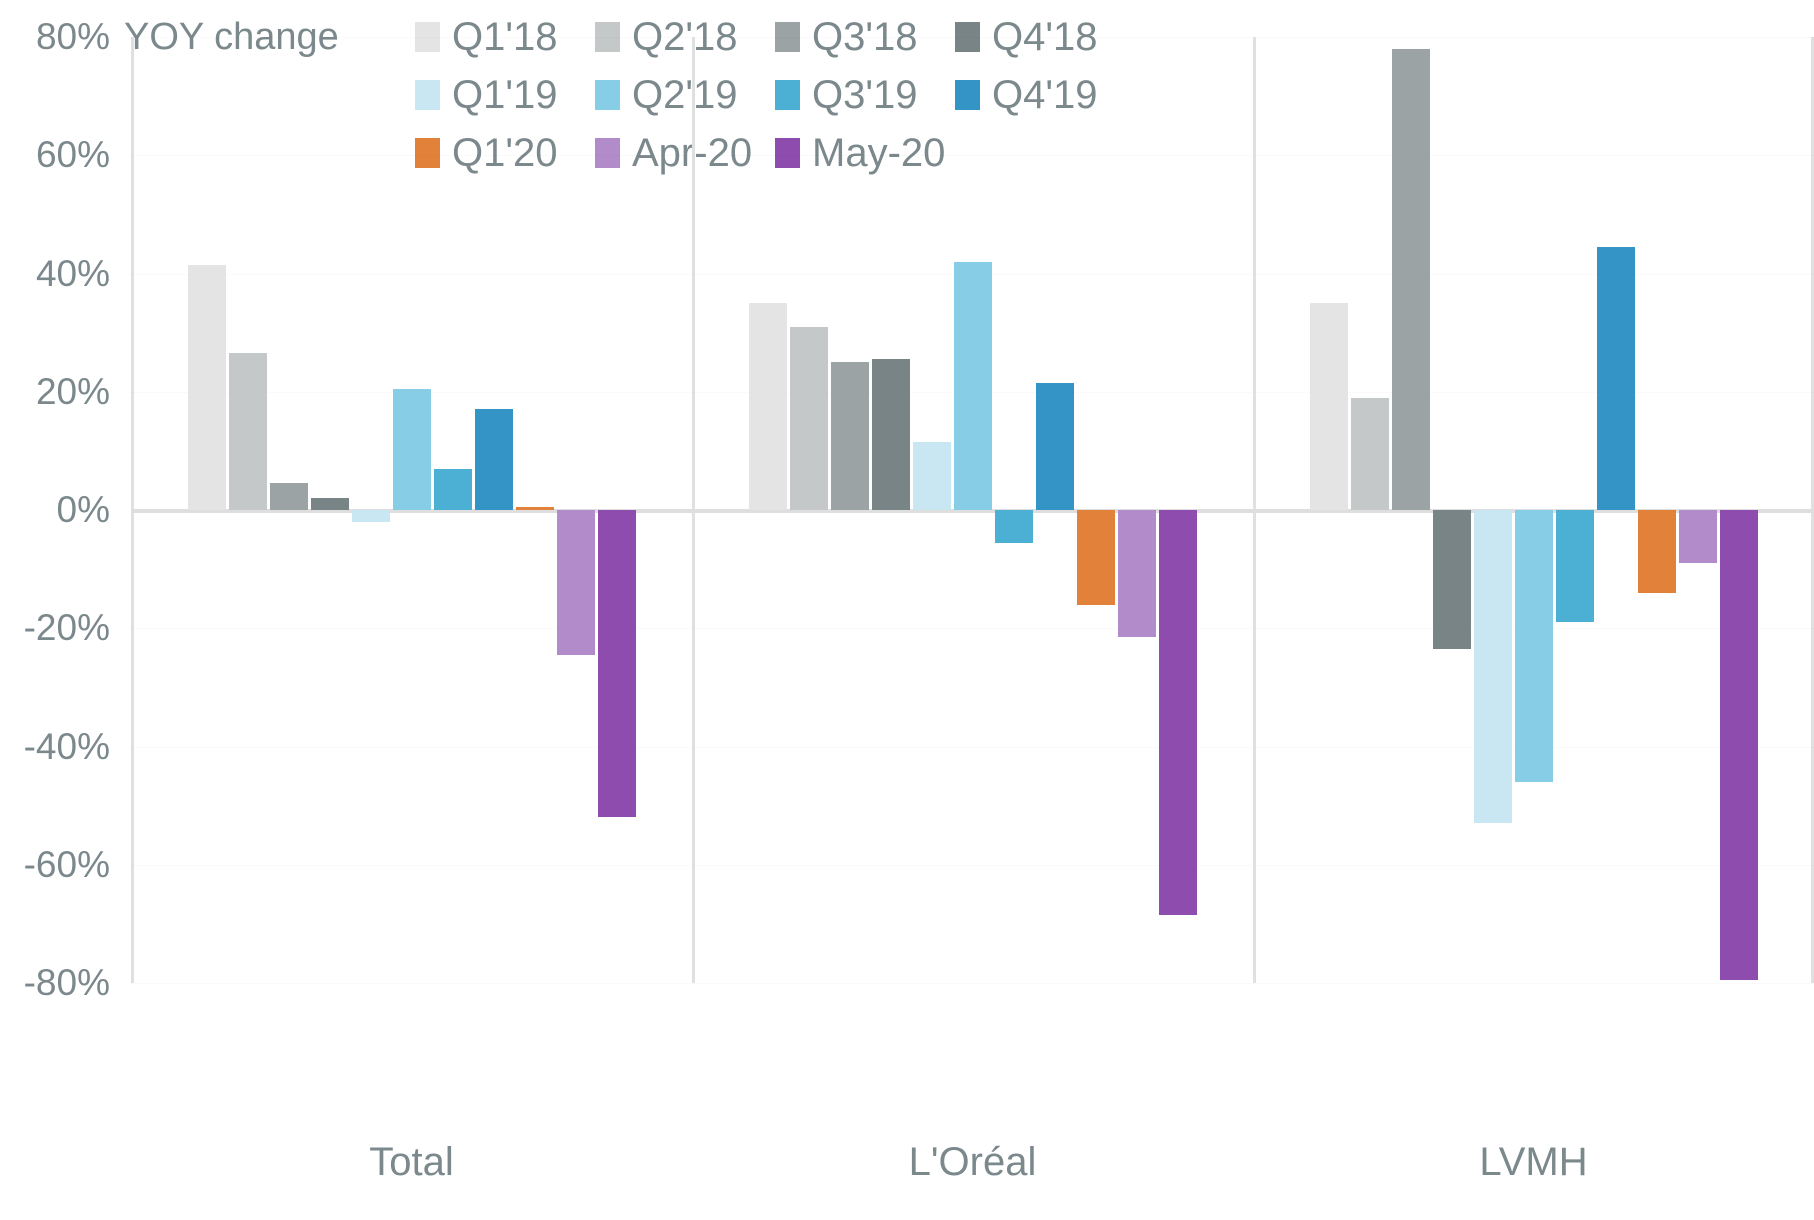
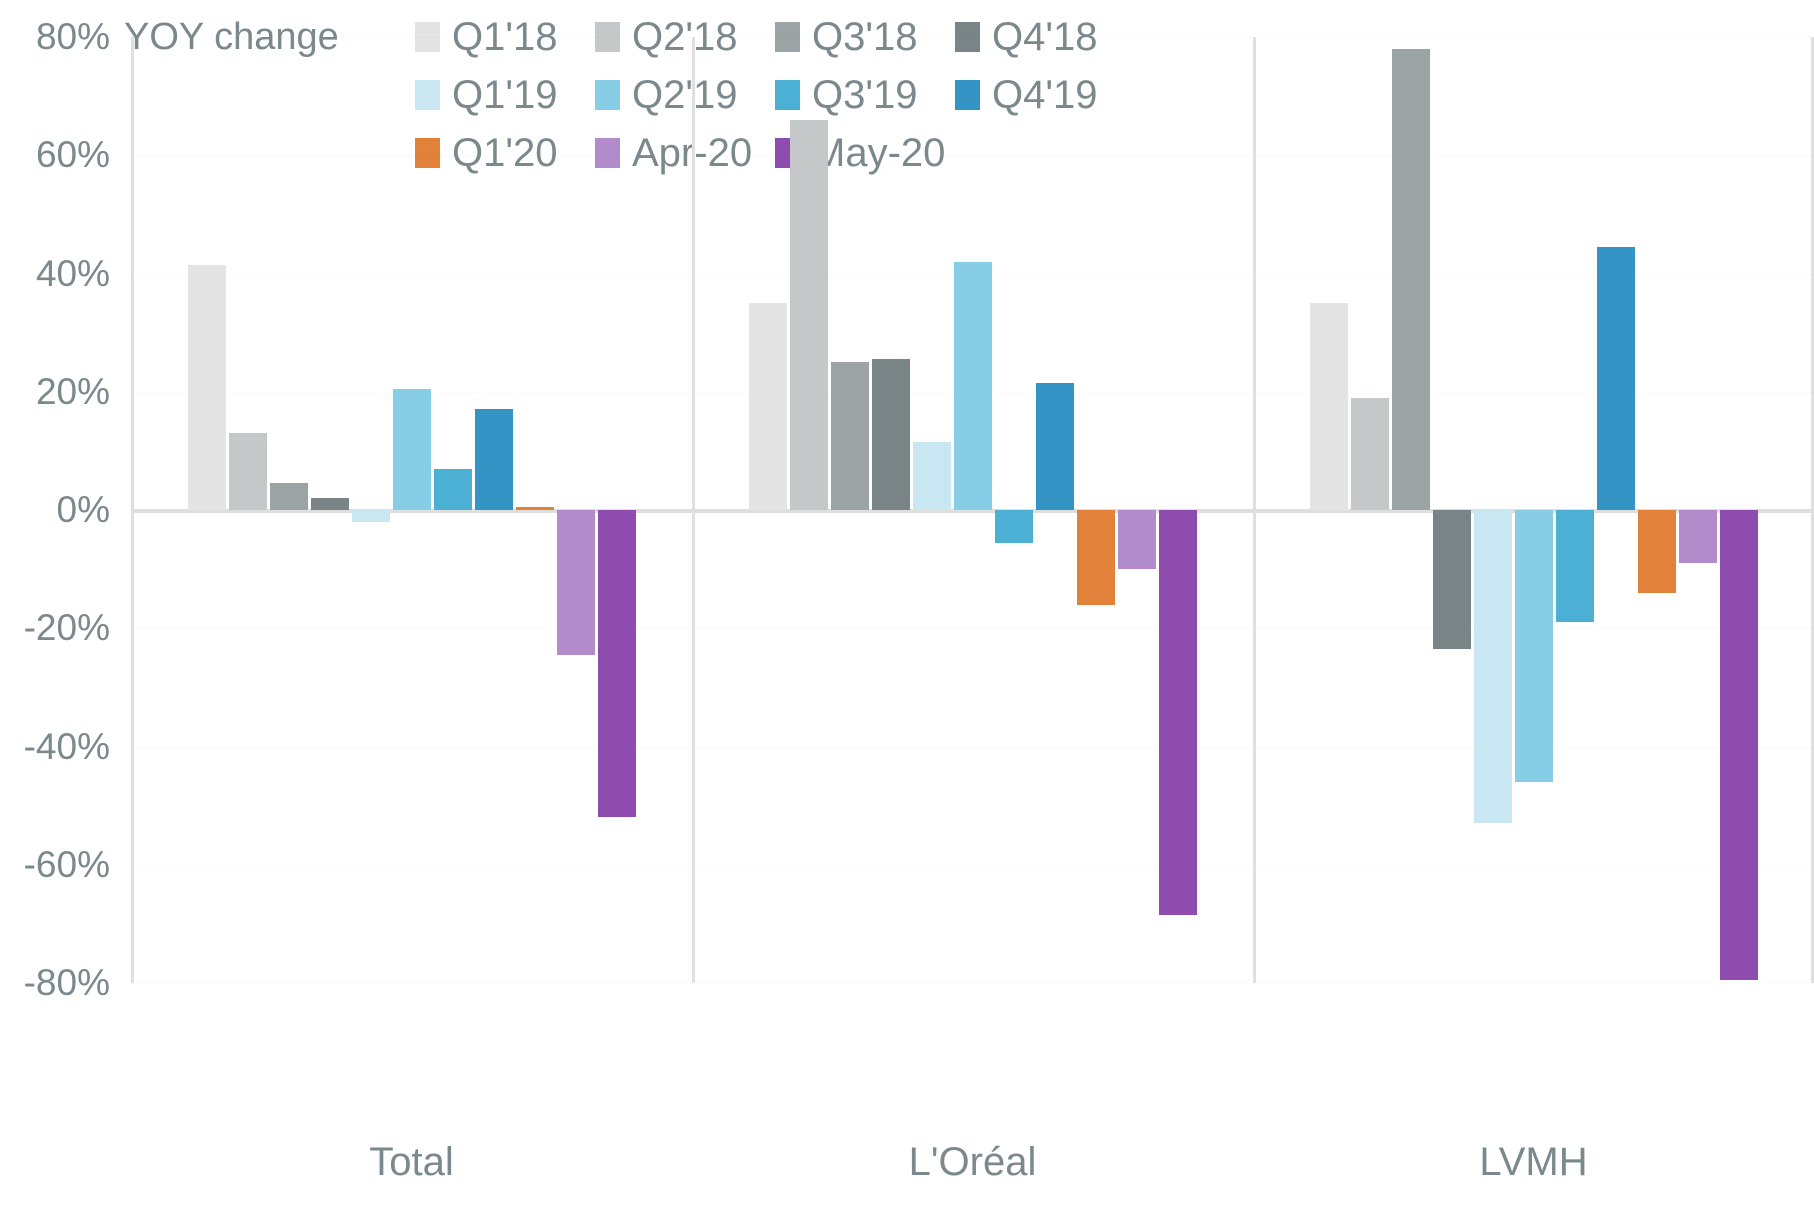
Q2'18/Total: 26% -> 13%
Q2'18/L'Oréal: 31% -> 66%
Apr-20/L'Oréal: -22% -> -10%
